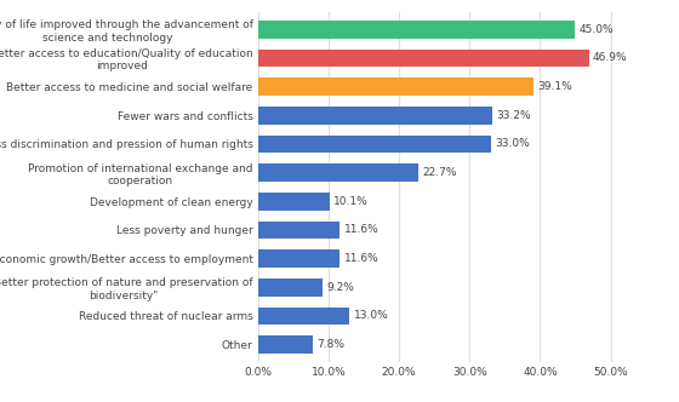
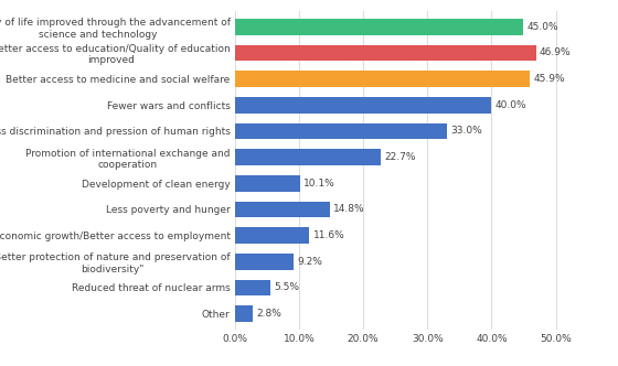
Better access to medicine and social welfare: 39.1% -> 45.9%
Fewer wars and conflicts: 33.2% -> 40.0%
Less poverty and hunger: 11.6% -> 14.8%
Reduced threat of nuclear arms: 13.0% -> 5.5%
Other: 7.8% -> 2.8%
